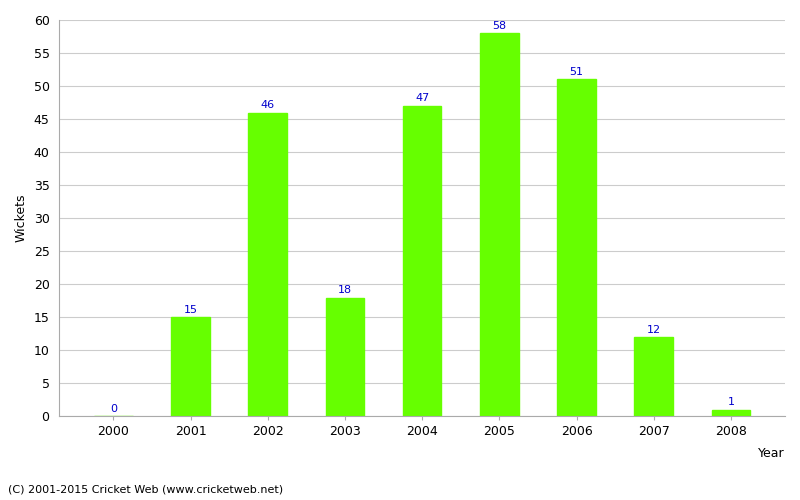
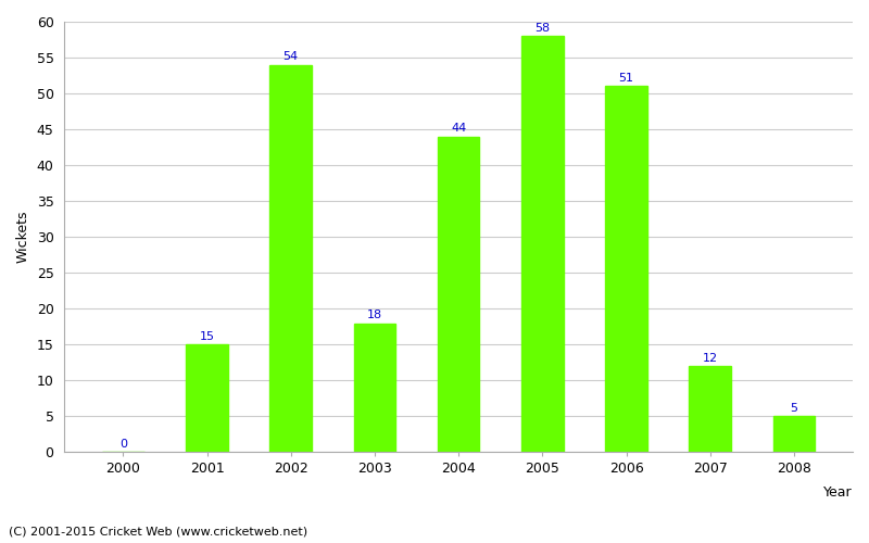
2002: 46 -> 54
2004: 47 -> 44
2008: 1 -> 5
